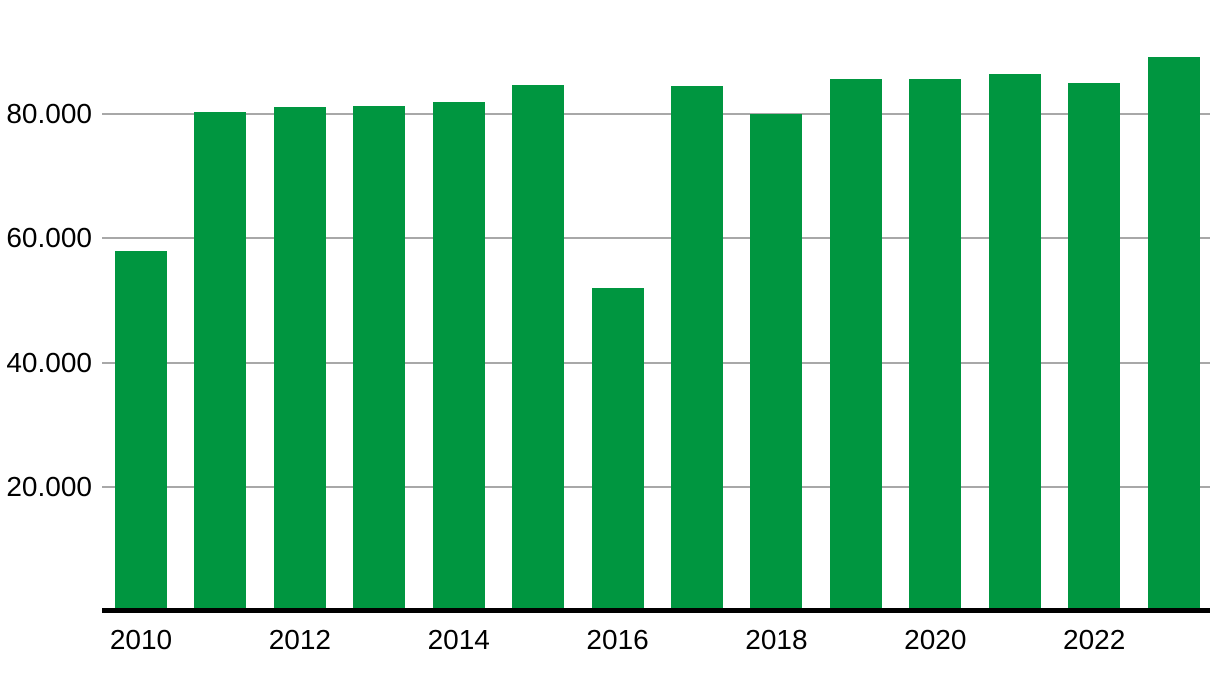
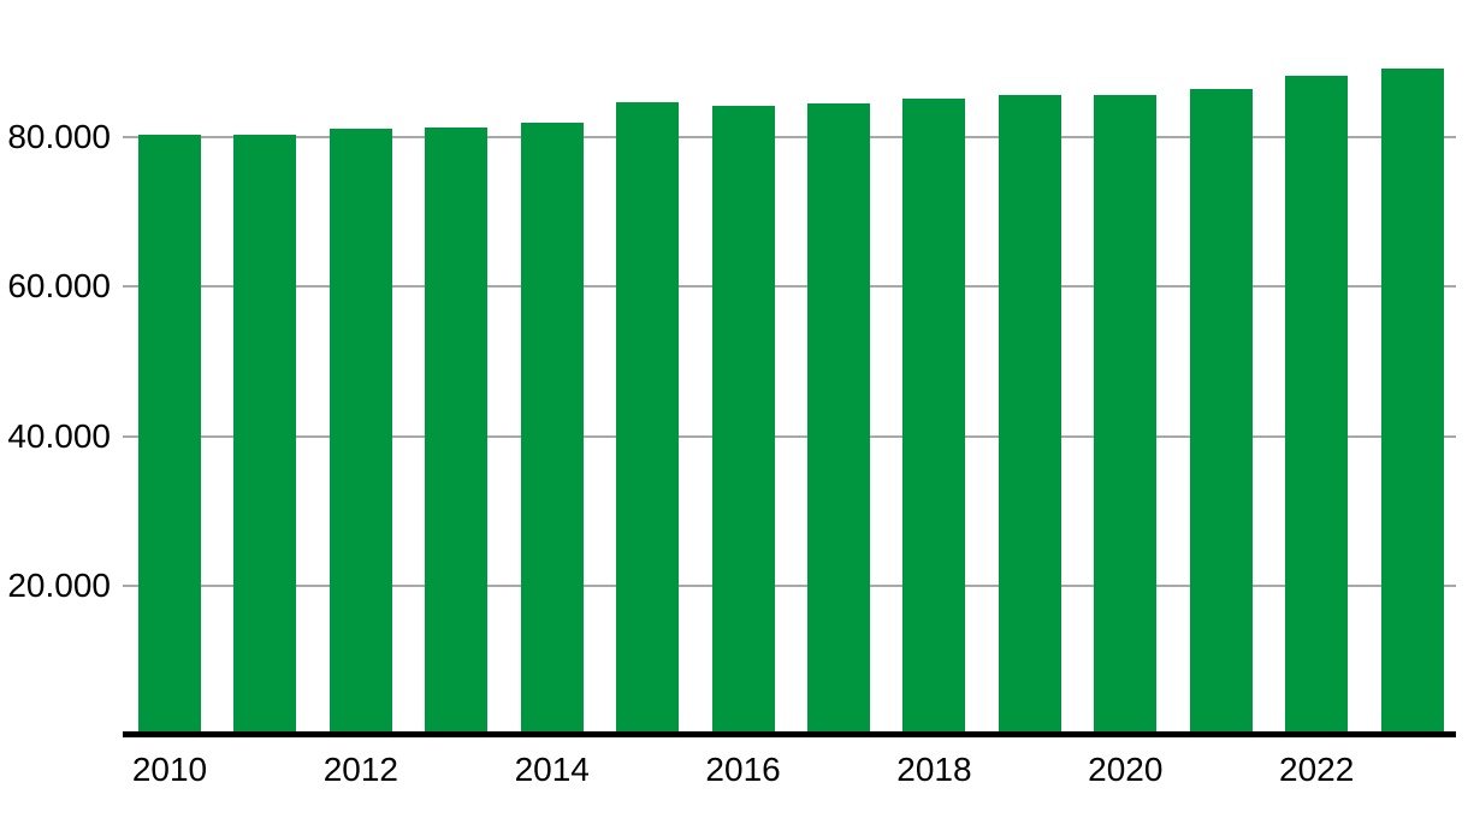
2010: 58000 -> 80000
2016: 52000 -> 84000
2018: 80000 -> 85000
2022: 85000 -> 88000
